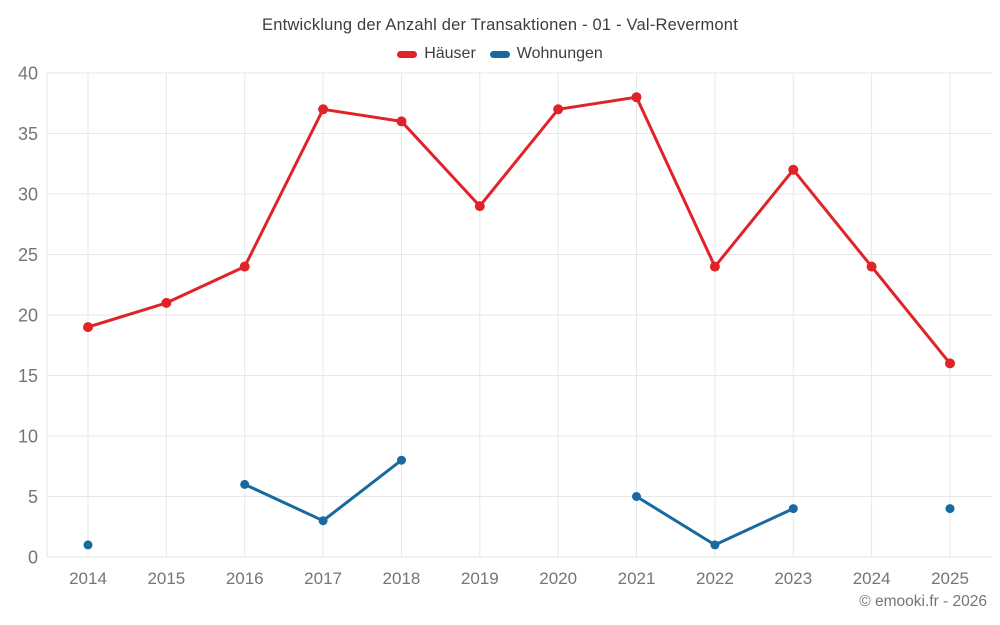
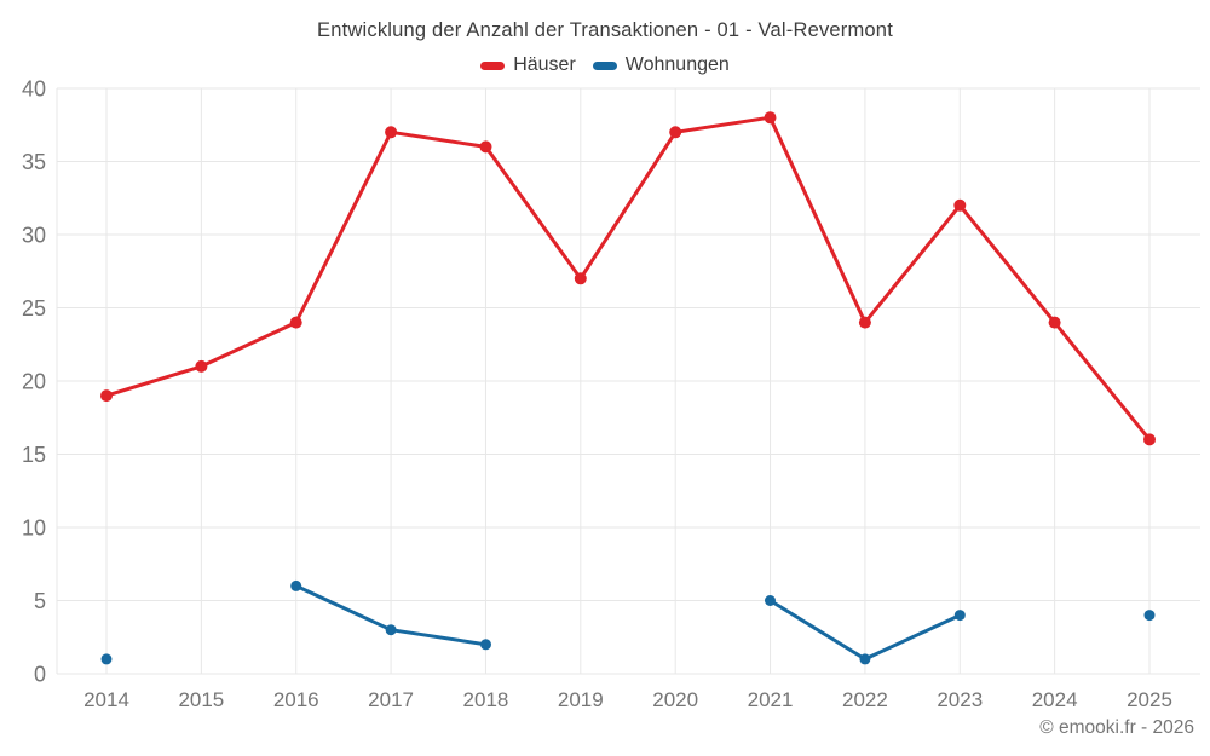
Wohnungen/2018: 8 -> 2
Häuser/2019: 29 -> 27
